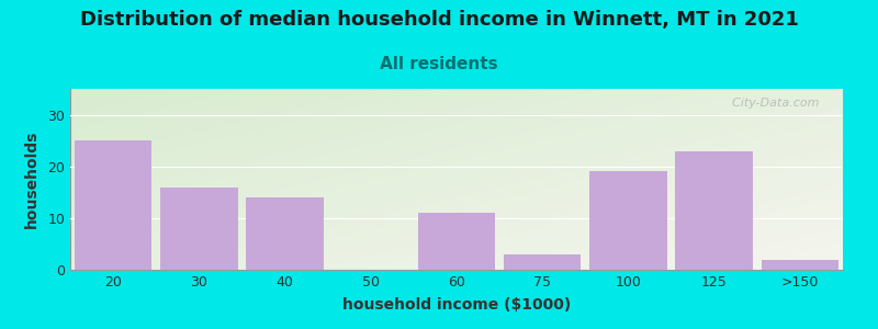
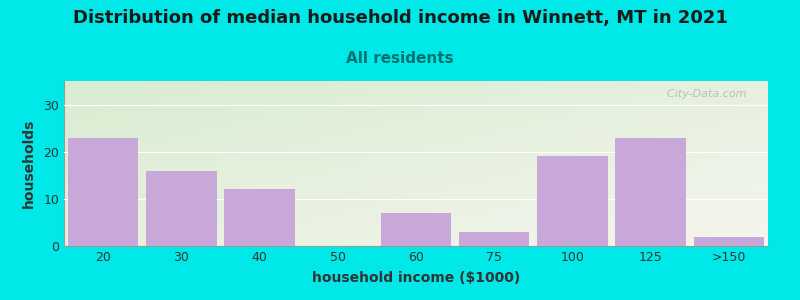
20: 25 -> 23
40: 14 -> 12
60: 11 -> 7
